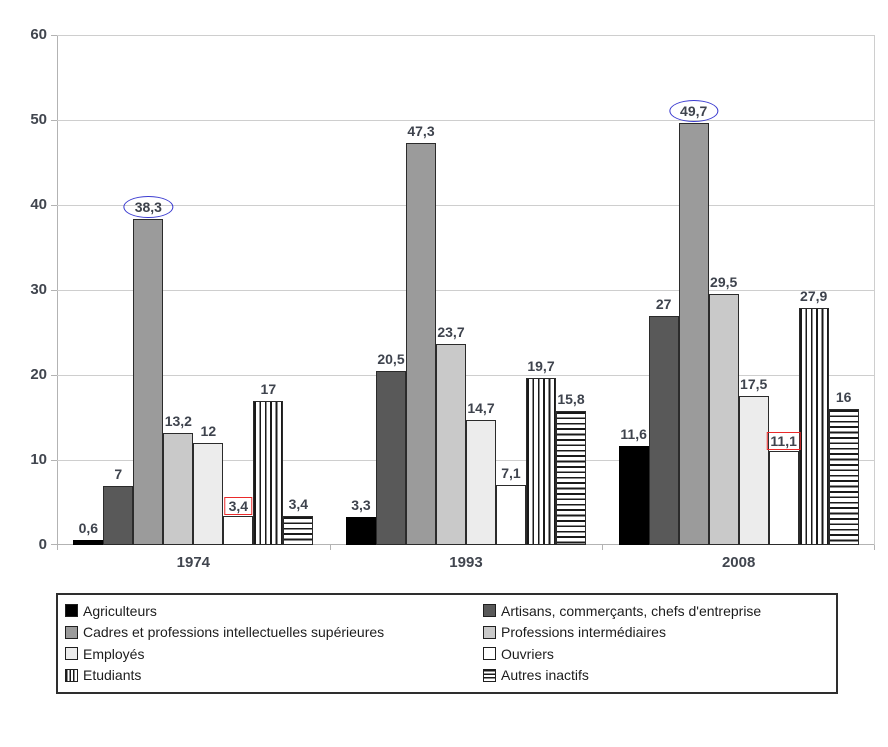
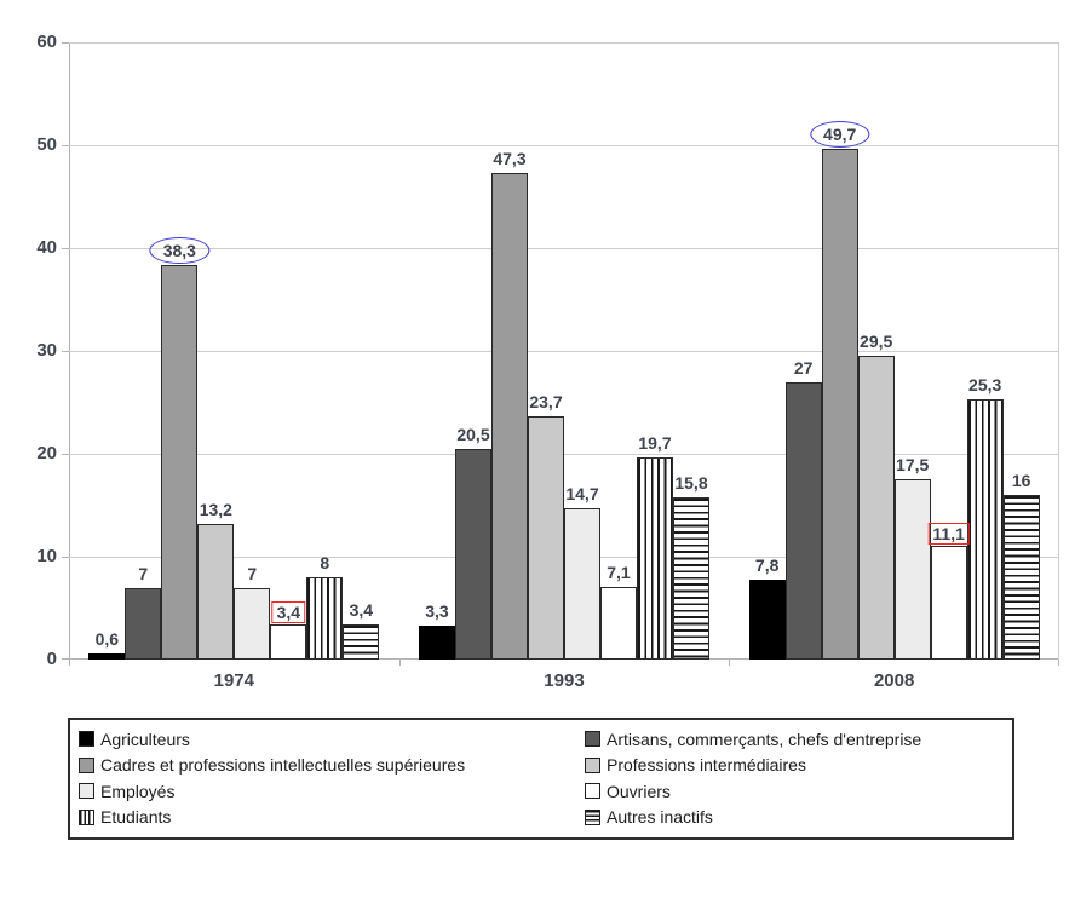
Employés/1974: 12 -> 7
Etudiants/1974: 17 -> 8
Agriculteurs/2008: 11,6 -> 7,8
Etudiants/2008: 27,9 -> 25,3
